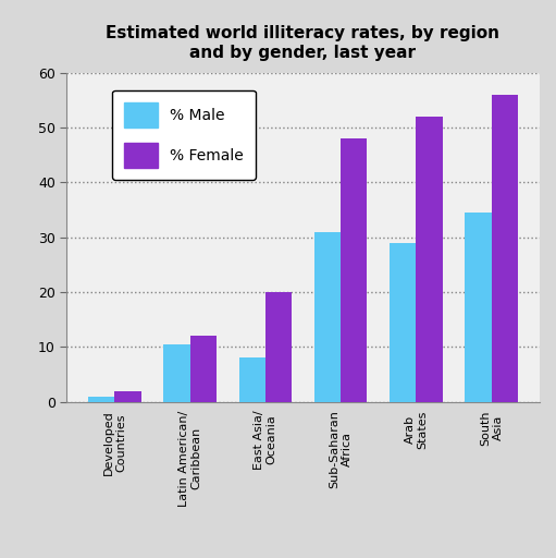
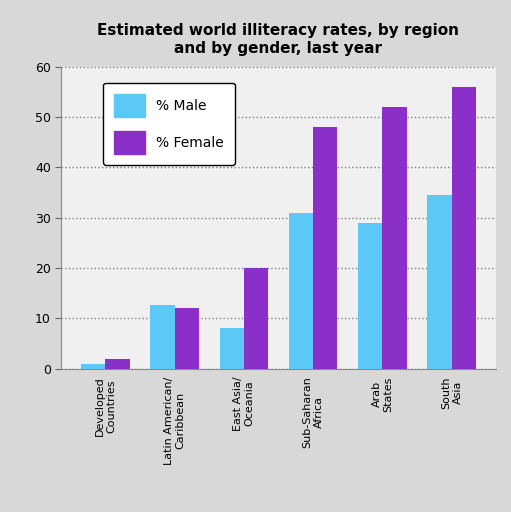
% Male/Latin American/ Caribbean: 10.5 -> 12.6
